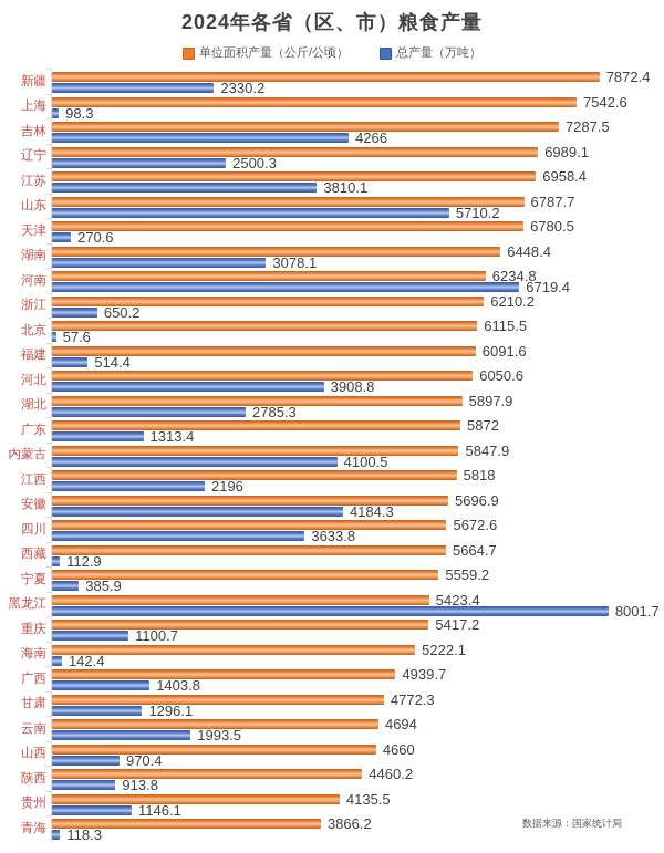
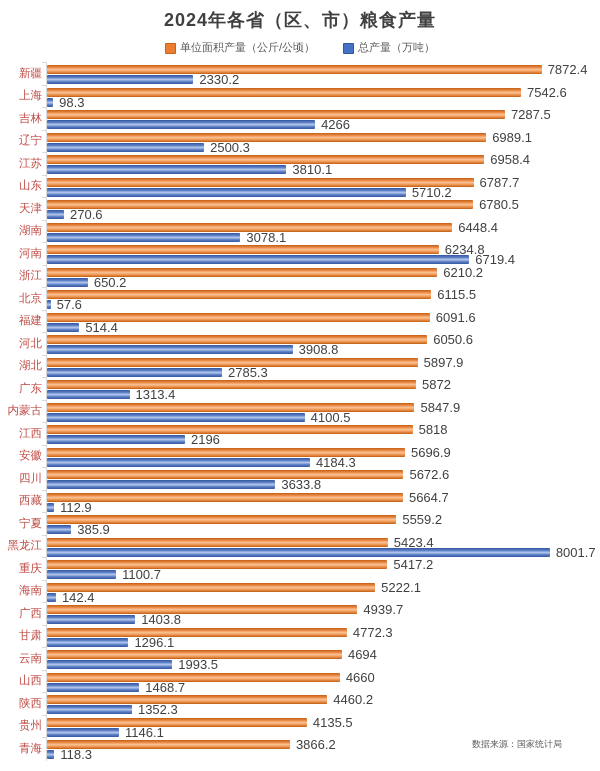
总产量（万吨）/山西: 970.4 -> 1468.7
总产量（万吨）/陕西: 913.8 -> 1352.3
